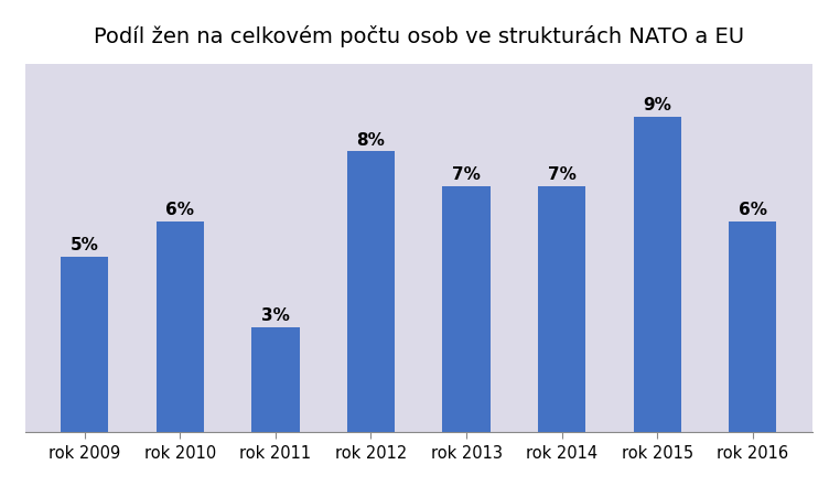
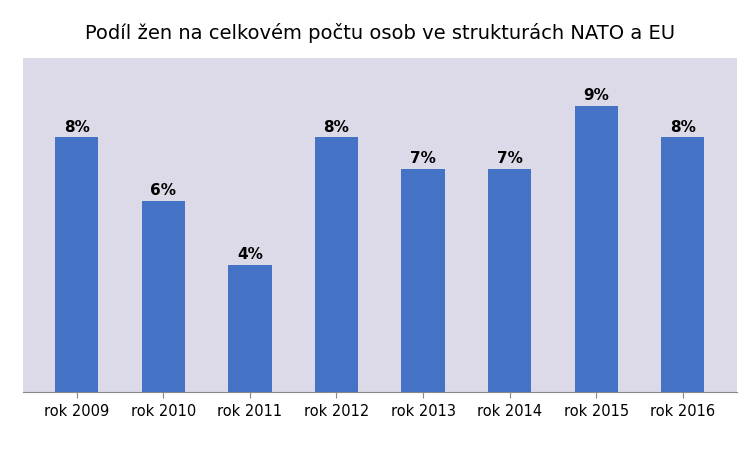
rok 2009: 5% -> 8%
rok 2011: 3% -> 4%
rok 2016: 6% -> 8%
